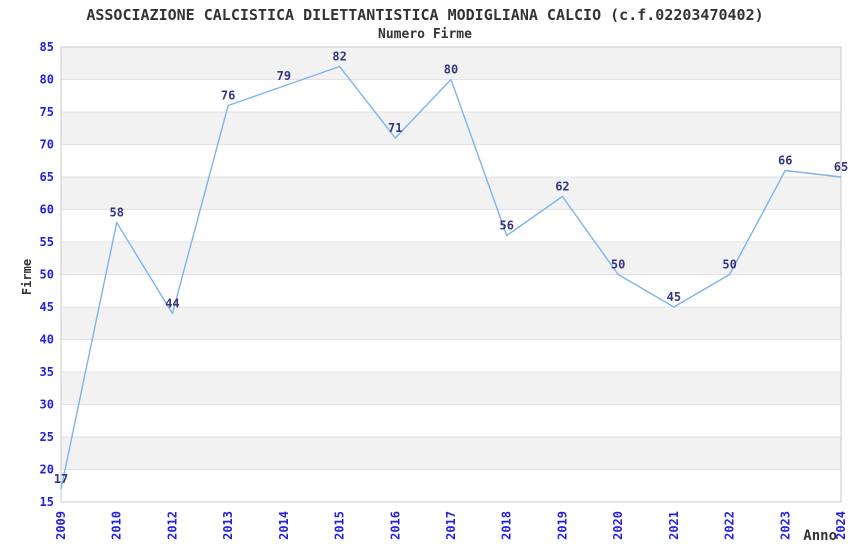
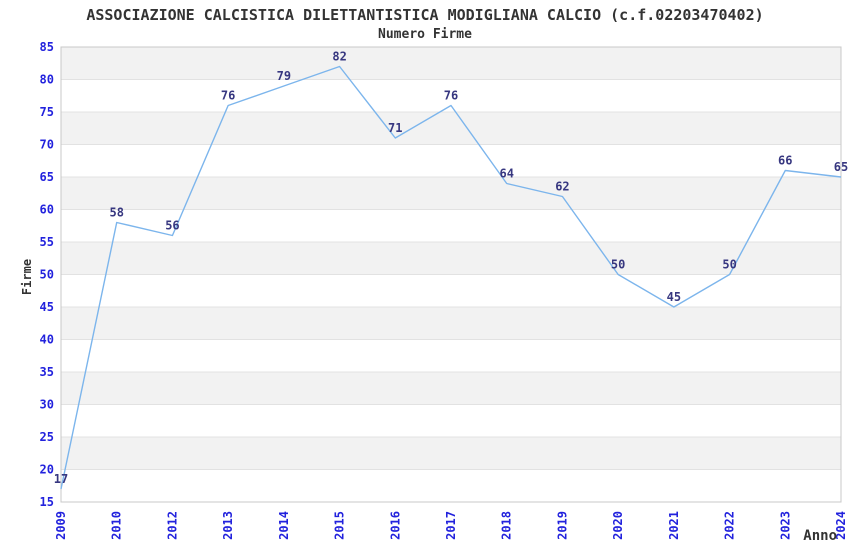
2012: 44 -> 56
2017: 80 -> 76
2018: 56 -> 64
